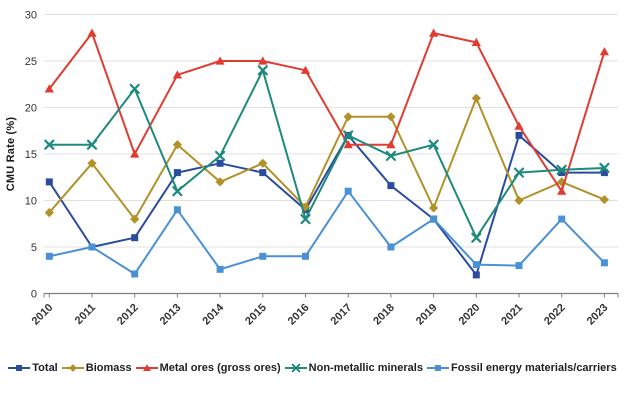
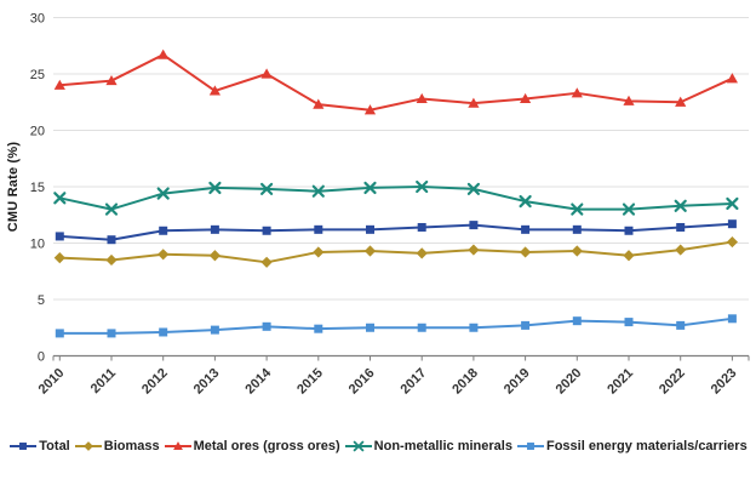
Total/2010: 12 -> 11
Metal ores (gross ores)/2010: 22 -> 24
Non-metallic minerals/2010: 16 -> 14
Fossil energy materials/carriers/2010: 4 -> 2
Total/2011: 5 -> 10
Biomass/2011: 14 -> 8
Metal ores (gross ores)/2011: 28 -> 24
Non-metallic minerals/2011: 16 -> 13
Fossil energy materials/carriers/2011: 5 -> 2
Total/2012: 6 -> 11
Biomass/2012: 8 -> 9
Metal ores (gross ores)/2012: 15 -> 27
Non-metallic minerals/2012: 22 -> 14
Total/2013: 13 -> 11
Biomass/2013: 16 -> 9
Non-metallic minerals/2013: 11 -> 15
Fossil energy materials/carriers/2013: 9 -> 2
Total/2014: 14 -> 11
Biomass/2014: 12 -> 8
Total/2015: 13 -> 11
Biomass/2015: 14 -> 9
Metal ores (gross ores)/2015: 25 -> 22
Non-metallic minerals/2015: 24 -> 15
Fossil energy materials/carriers/2015: 4 -> 2
Total/2016: 9 -> 11
Metal ores (gross ores)/2016: 24 -> 22
Non-metallic minerals/2016: 8 -> 15
Fossil energy materials/carriers/2016: 4 -> 2
Total/2017: 17 -> 11
Biomass/2017: 19 -> 9
Metal ores (gross ores)/2017: 16 -> 23
Non-metallic minerals/2017: 17 -> 15
Fossil energy materials/carriers/2017: 11 -> 2
Biomass/2018: 19 -> 9
Metal ores (gross ores)/2018: 16 -> 22
Fossil energy materials/carriers/2018: 5 -> 2
Total/2019: 8 -> 11
Metal ores (gross ores)/2019: 28 -> 23
Non-metallic minerals/2019: 16 -> 14
Fossil energy materials/carriers/2019: 8 -> 3
Total/2020: 2 -> 11
Biomass/2020: 21 -> 9
Metal ores (gross ores)/2020: 27 -> 23
Non-metallic minerals/2020: 6 -> 13
Total/2021: 17 -> 11
Biomass/2021: 10 -> 9
Metal ores (gross ores)/2021: 18 -> 23
Total/2022: 13 -> 11
Biomass/2022: 12 -> 9
Metal ores (gross ores)/2022: 11 -> 22
Fossil energy materials/carriers/2022: 8 -> 3
Total/2023: 13 -> 12
Metal ores (gross ores)/2023: 26 -> 25
